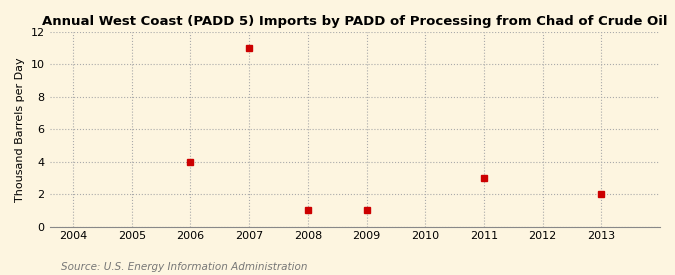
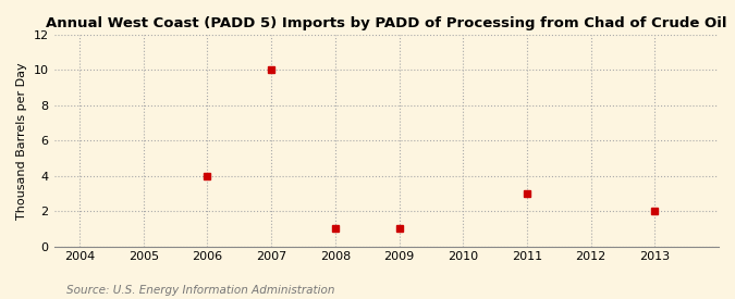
2007: 11 -> 10
